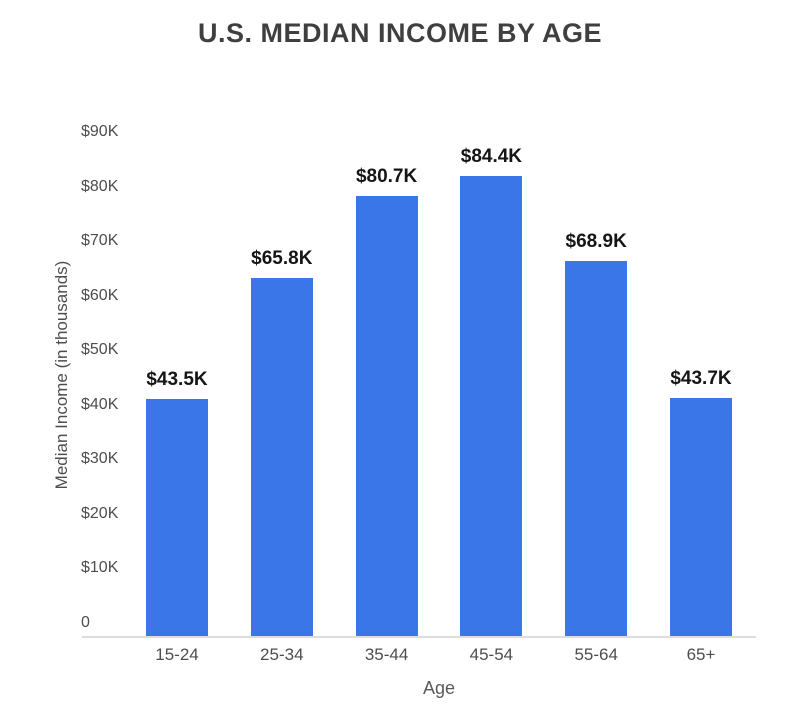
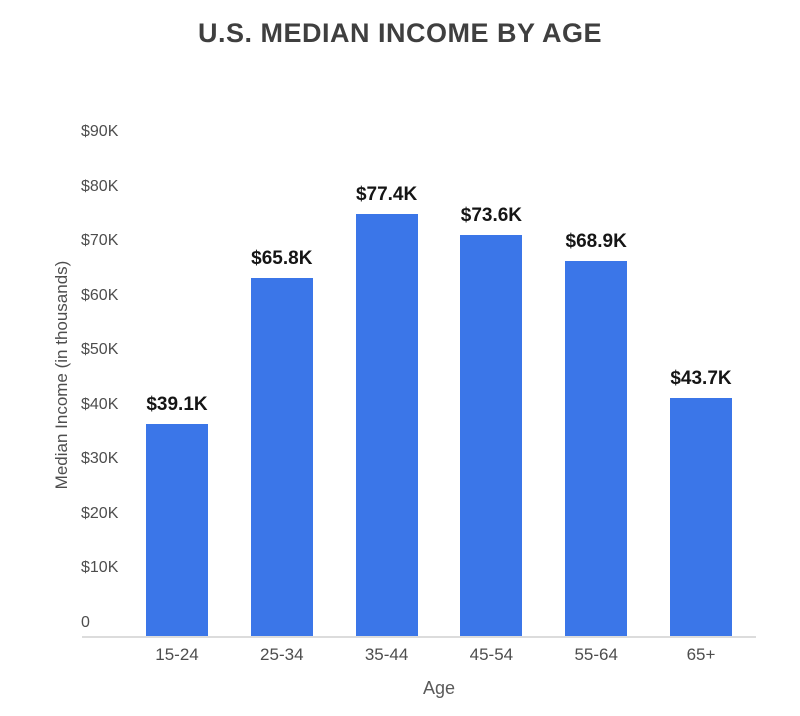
15-24: $43.5K -> $39.1K
35-44: $80.7K -> $77.4K
45-54: $84.4K -> $73.6K
